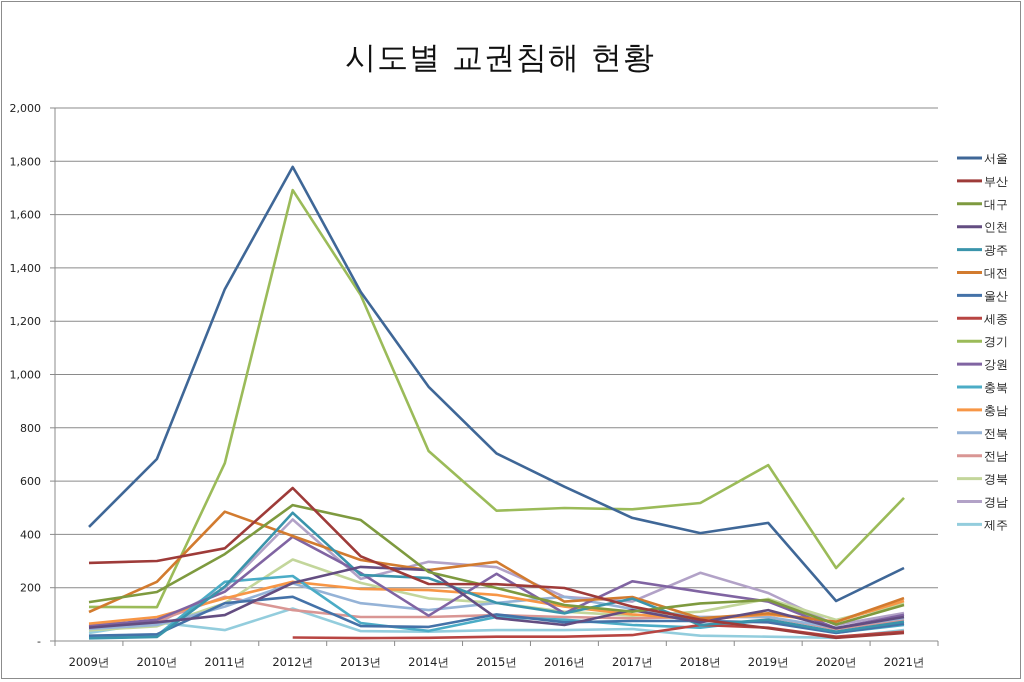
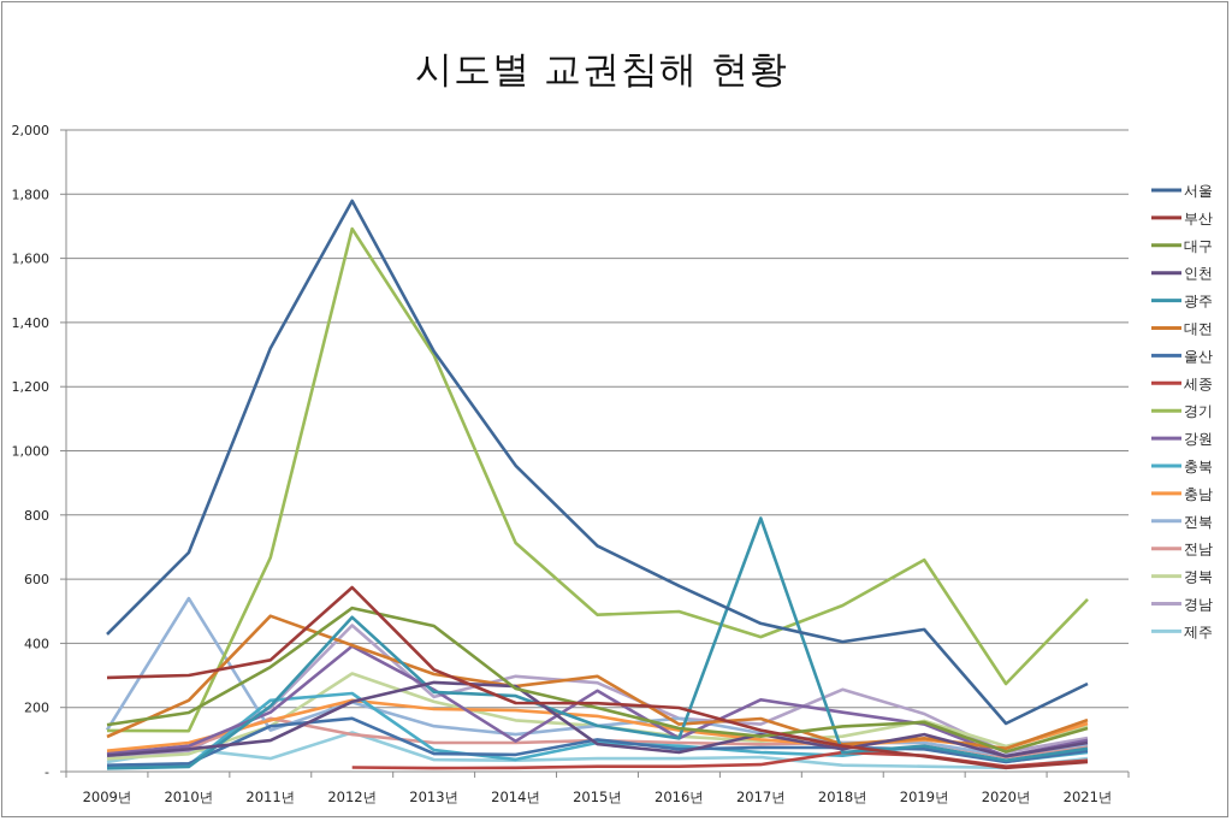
전북/2009년: 40 -> 130
전북/2010년: 60 -> 540
광주/2017년: 160 -> 790
경기/2017년: 490 -> 420
